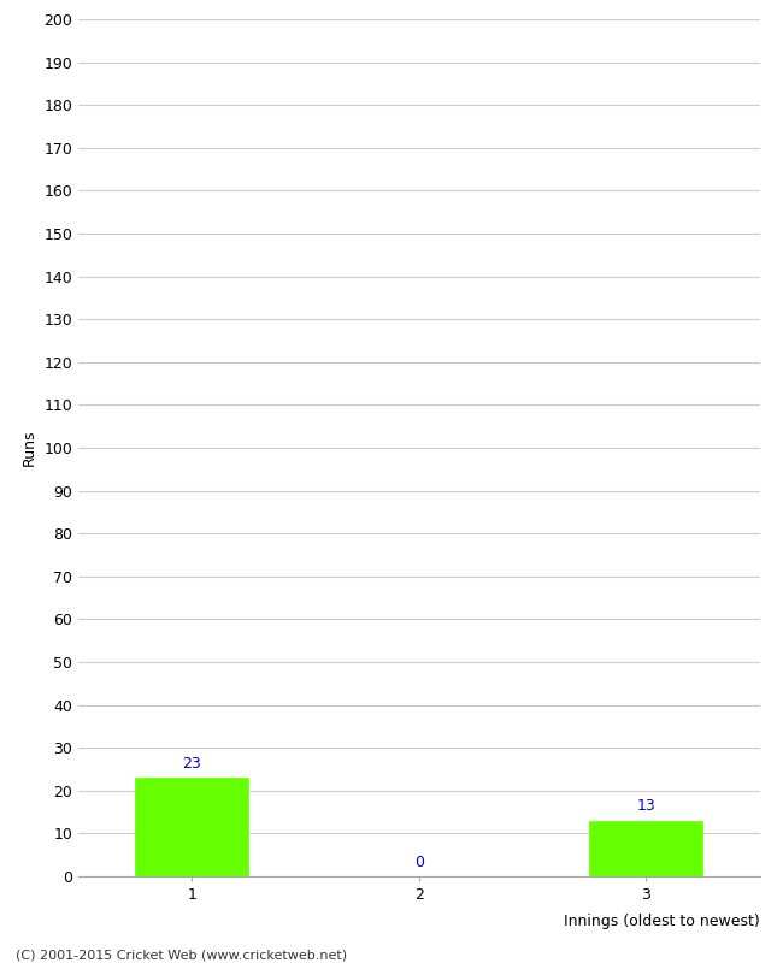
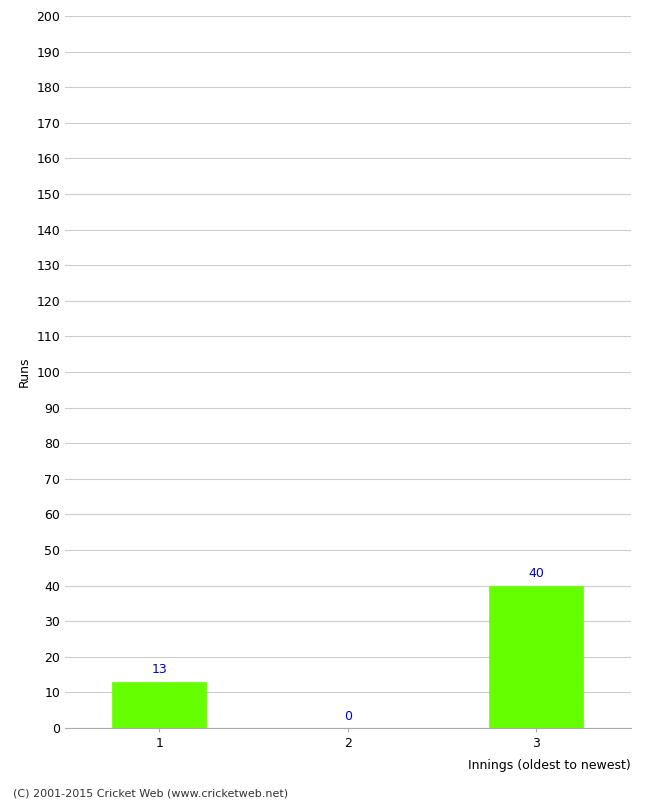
1: 23 -> 13
3: 13 -> 40
